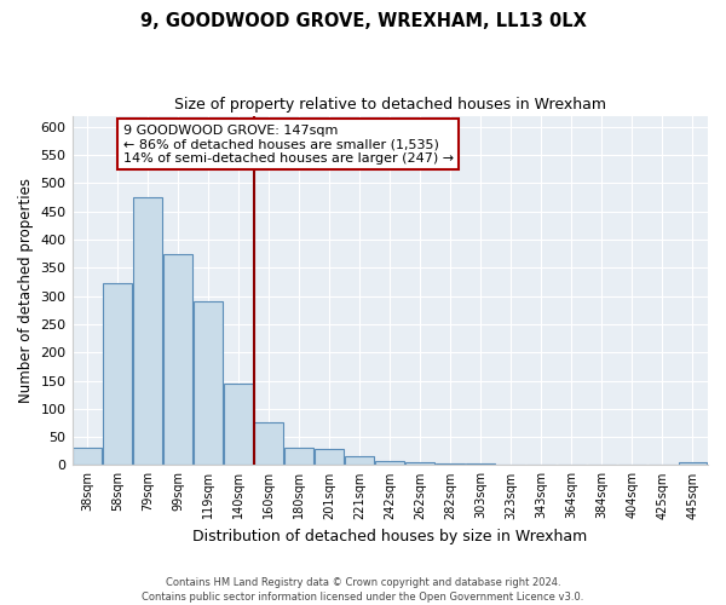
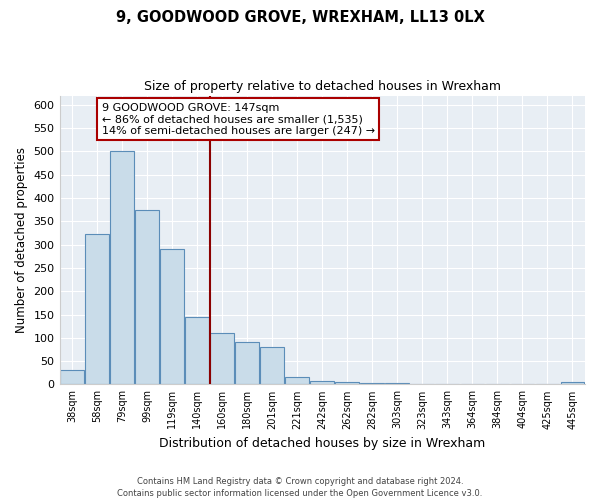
79sqm: 475 -> 500
160sqm: 75 -> 110
180sqm: 32 -> 90
201sqm: 29 -> 80
